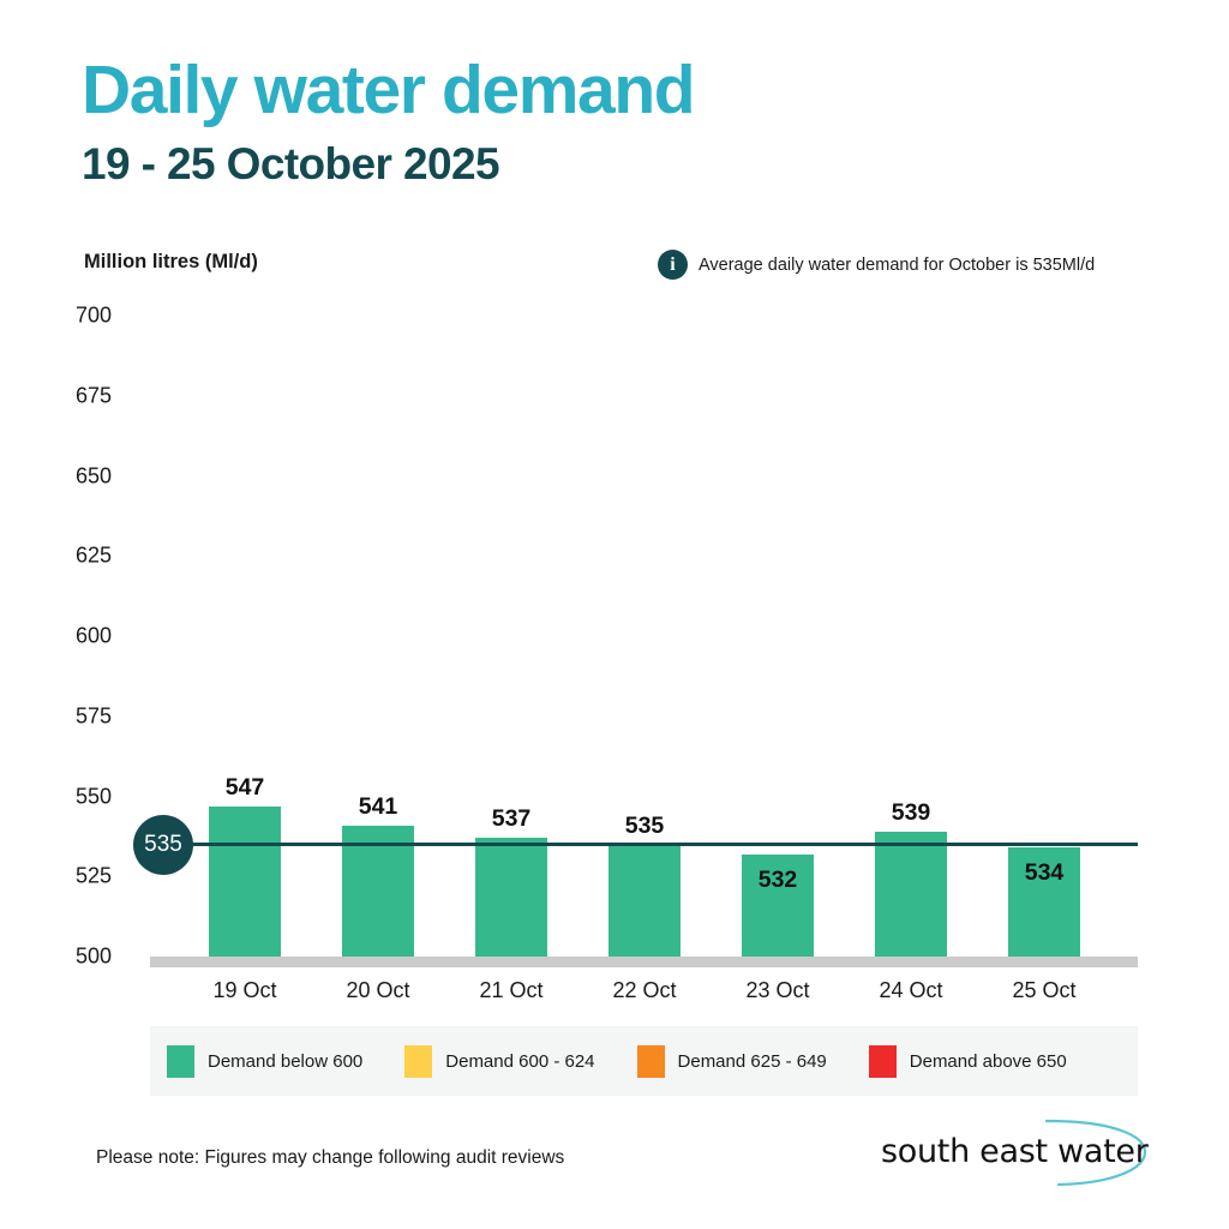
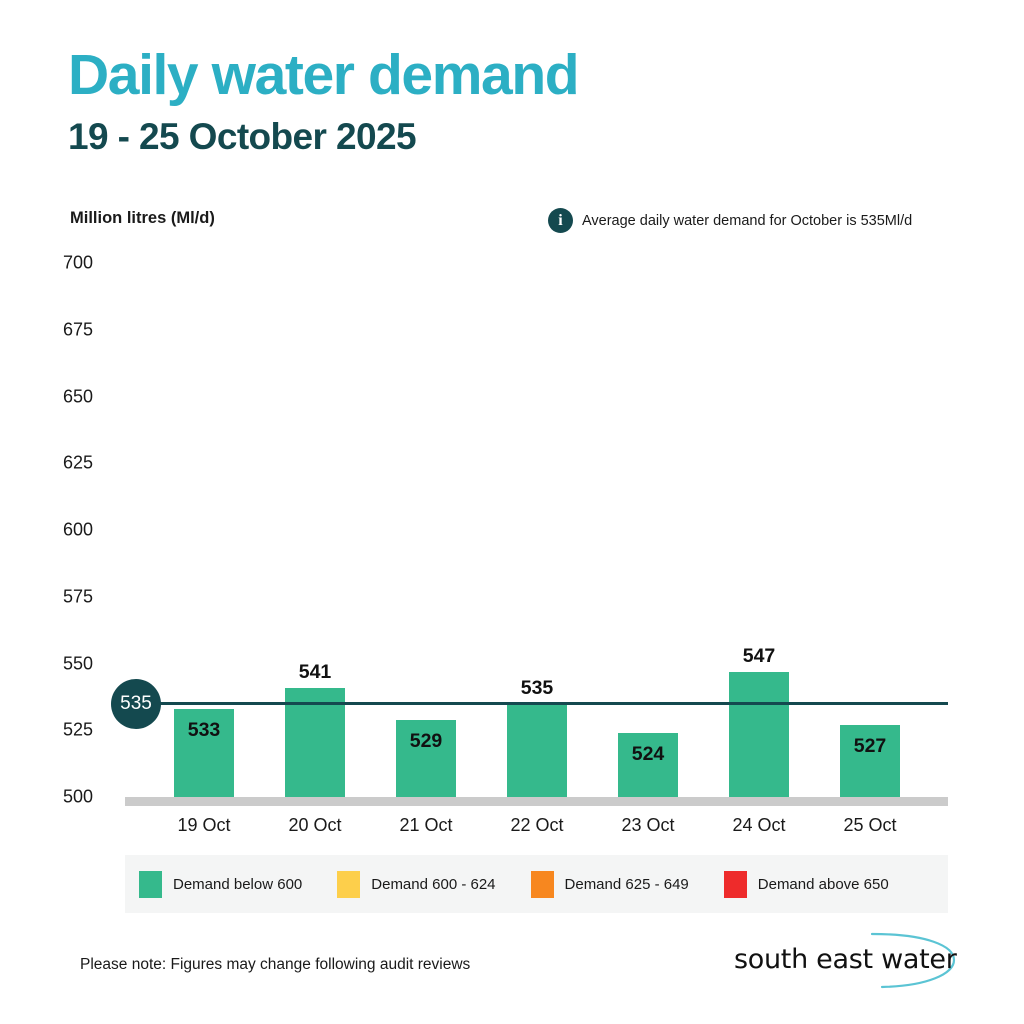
19 Oct: 547 -> 533
21 Oct: 537 -> 529
23 Oct: 532 -> 524
24 Oct: 539 -> 547
25 Oct: 534 -> 527
